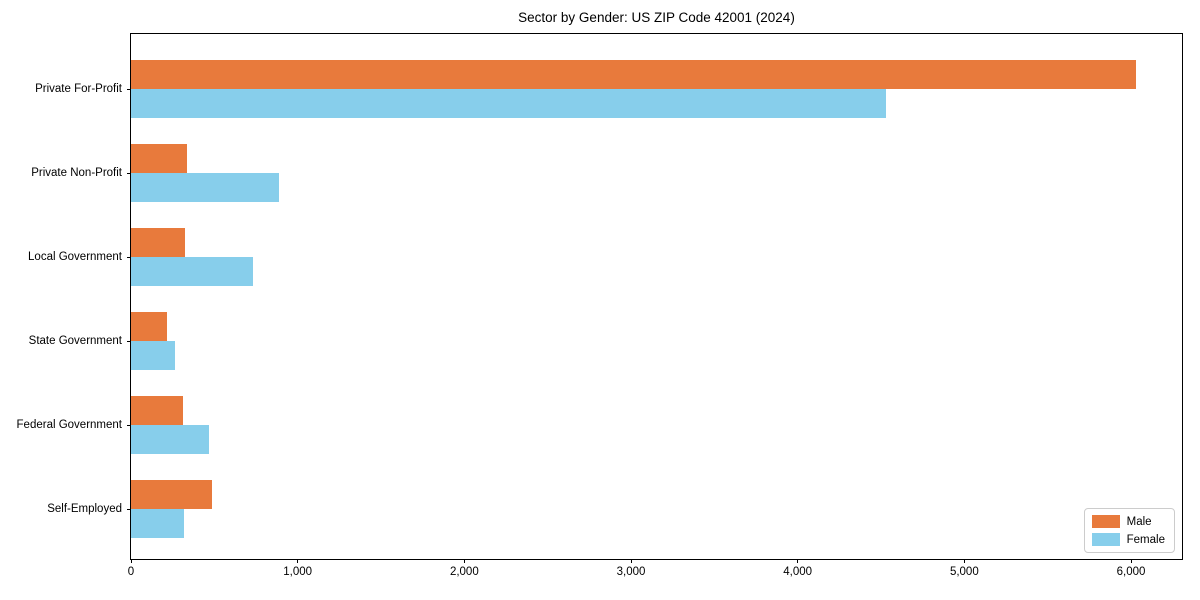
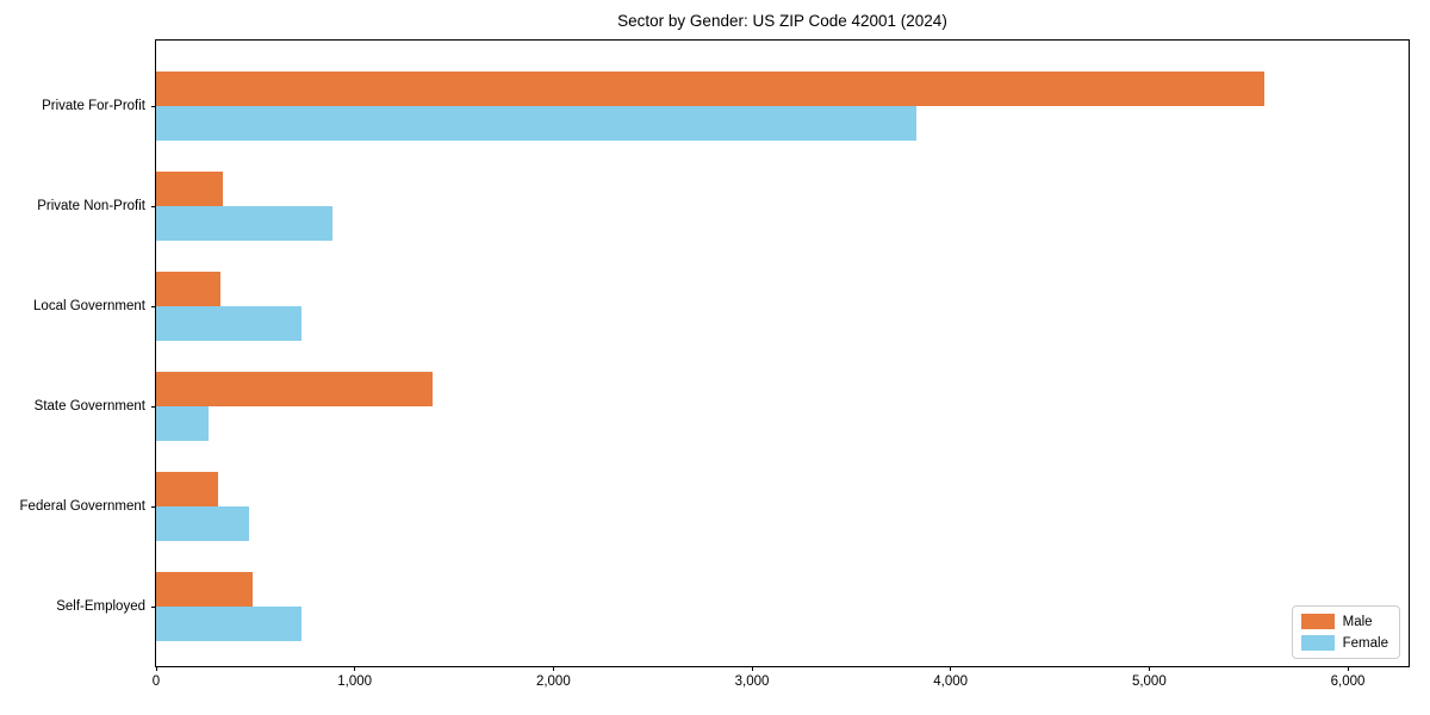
Male/Private For-Profit: 6030 -> 5580
Female/Private For-Profit: 4530 -> 3830
Male/State Government: 220 -> 1390
Female/Self-Employed: 320 -> 730
